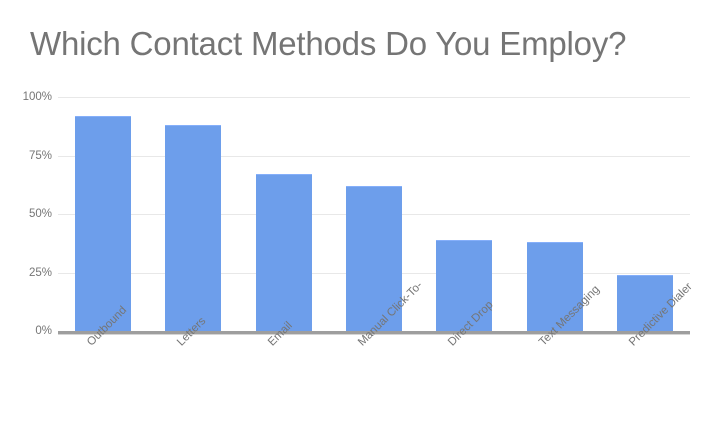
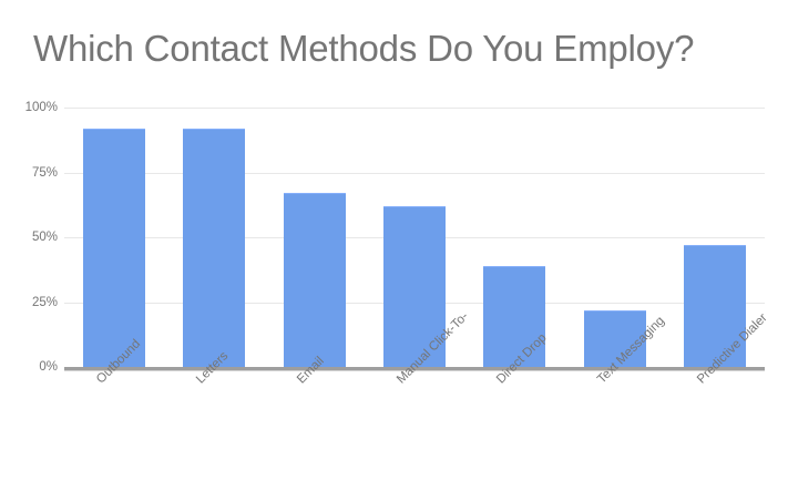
Letters: 88% -> 92%
Text Messaging: 38% -> 22%
Predictive Dialer: 24% -> 47%
